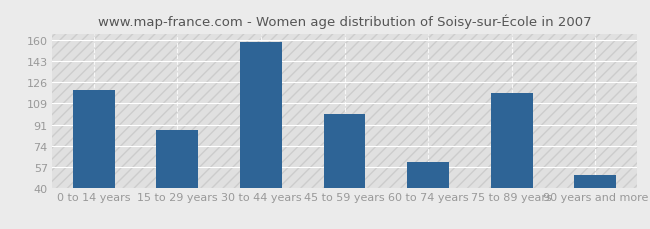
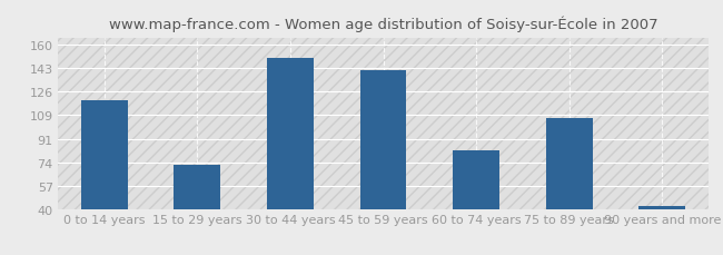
15 to 29 years: 87 -> 72
30 to 44 years: 158 -> 150
45 to 59 years: 100 -> 141
60 to 74 years: 61 -> 83
75 to 89 years: 117 -> 106
90 years and more: 50 -> 42
